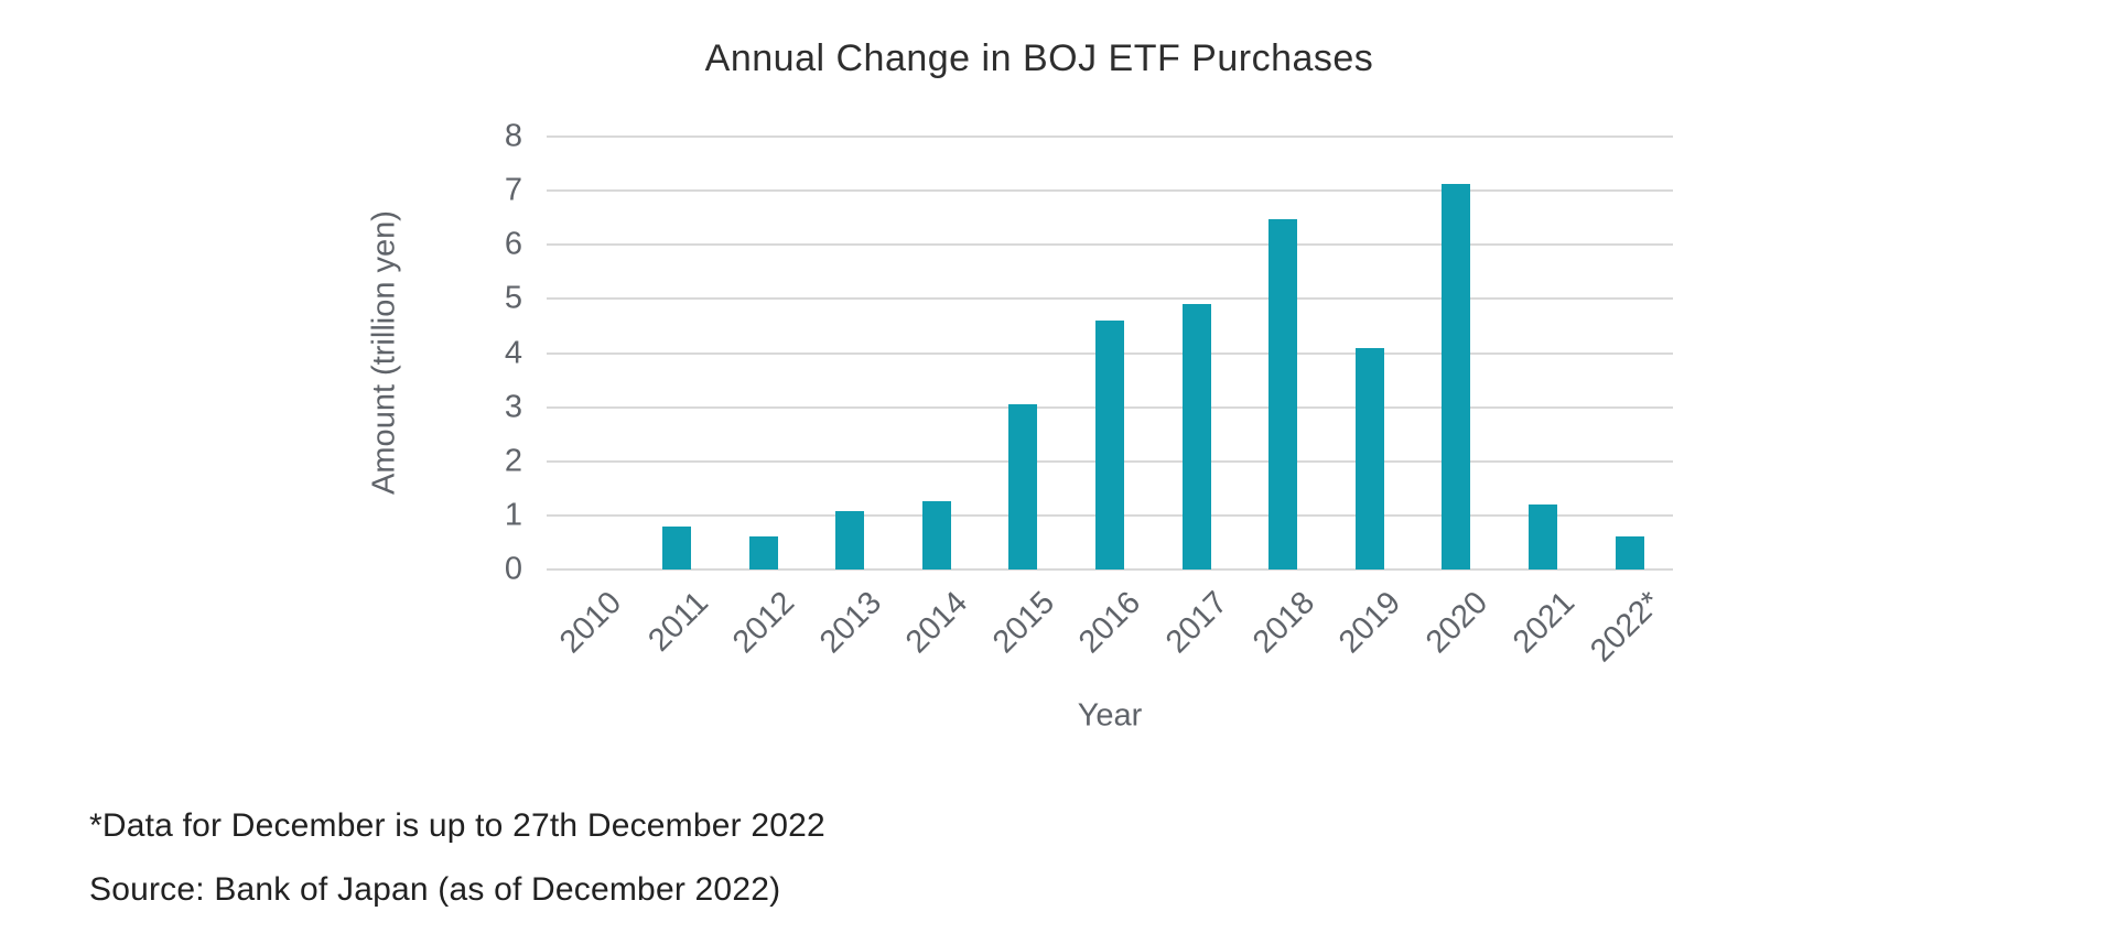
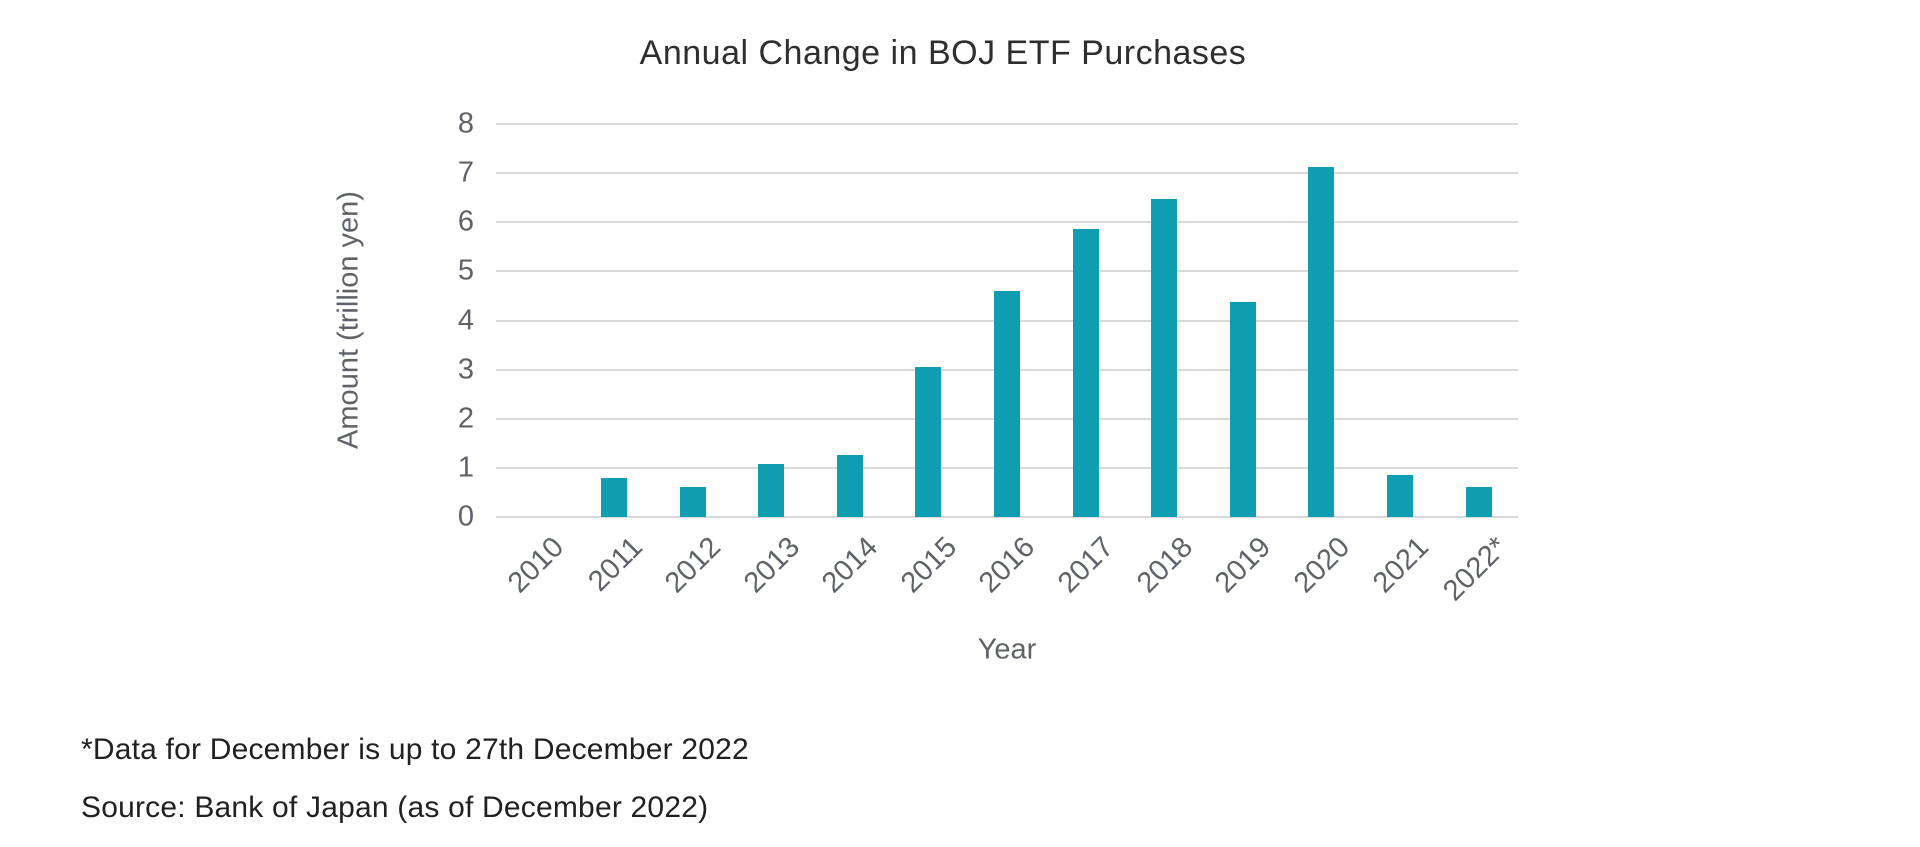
2017: 4.9 -> 5.9
2019: 4.1 -> 4.4
2021: 1.2 -> 0.9
